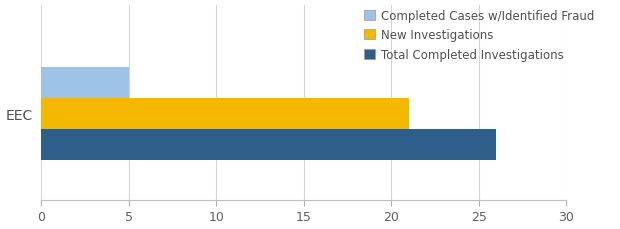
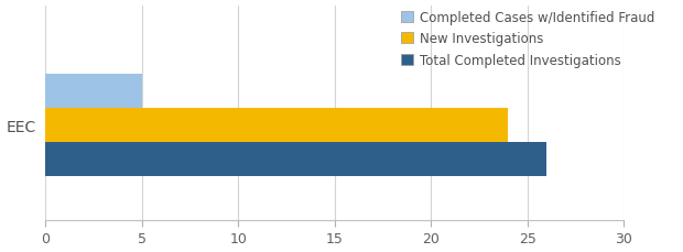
EEC: 21 -> 24
